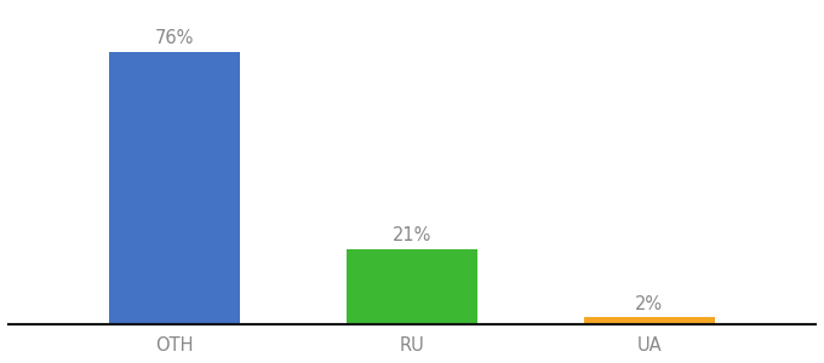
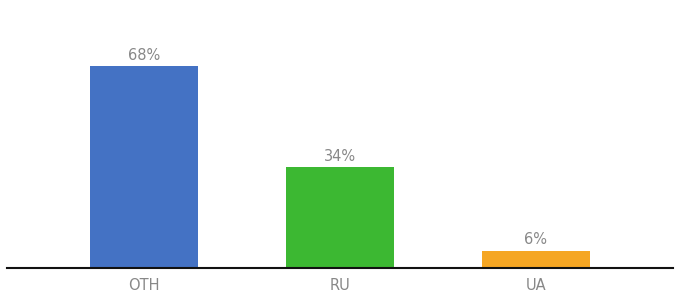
OTH: 76% -> 68%
RU: 21% -> 34%
UA: 2% -> 6%
